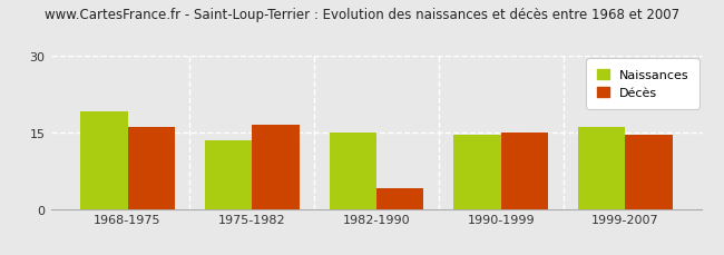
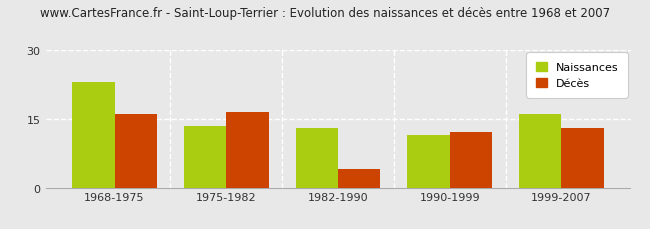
Naissances/1968-1975: 19.0 -> 23.0
Naissances/1982-1990: 15.0 -> 13.0
Naissances/1990-1999: 14.5 -> 11.5
Décès/1990-1999: 15.0 -> 12.0
Décès/1999-2007: 14.5 -> 13.0
